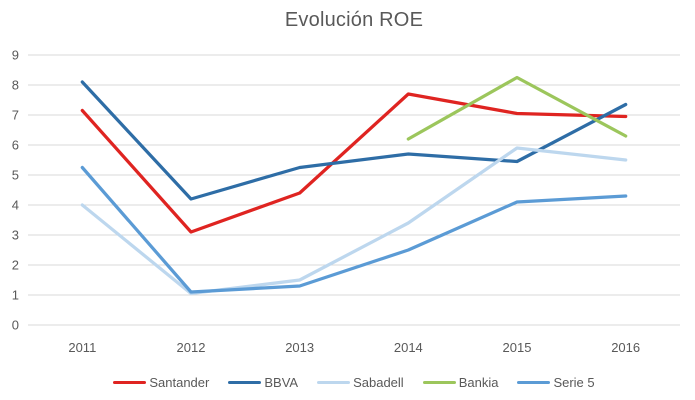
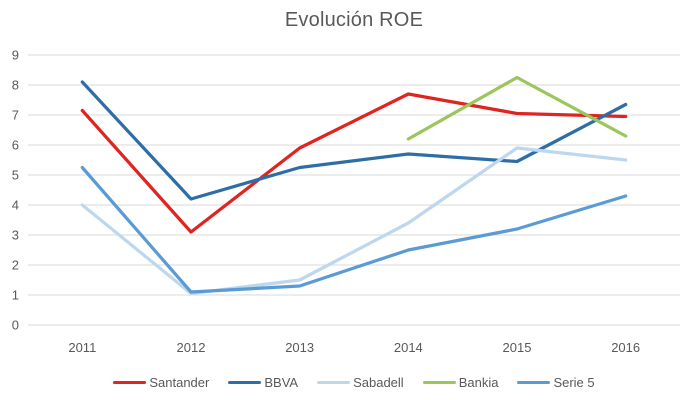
Santander/2013: 4.4 -> 5.9
Serie 5/2015: 4.1 -> 3.2
